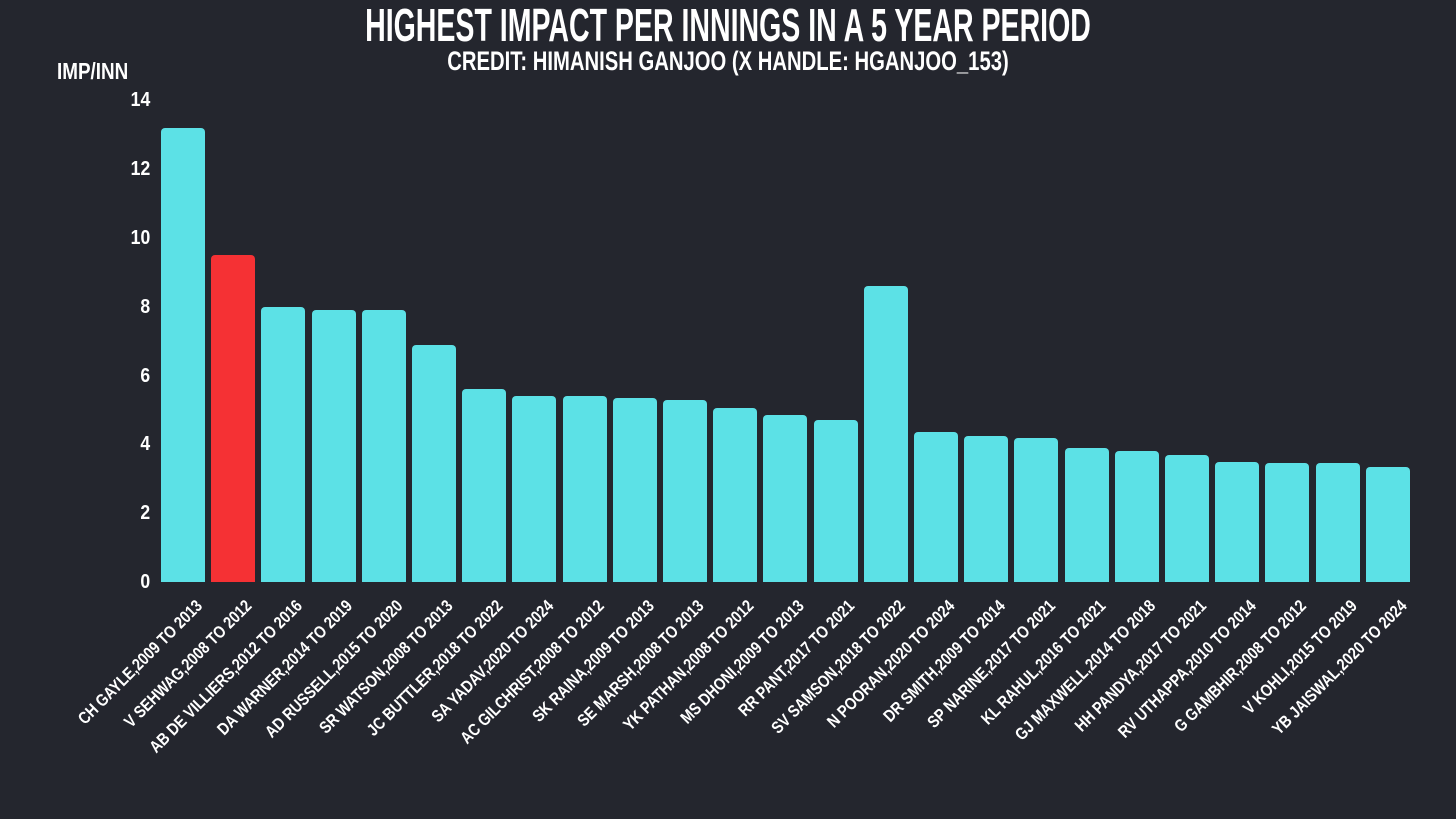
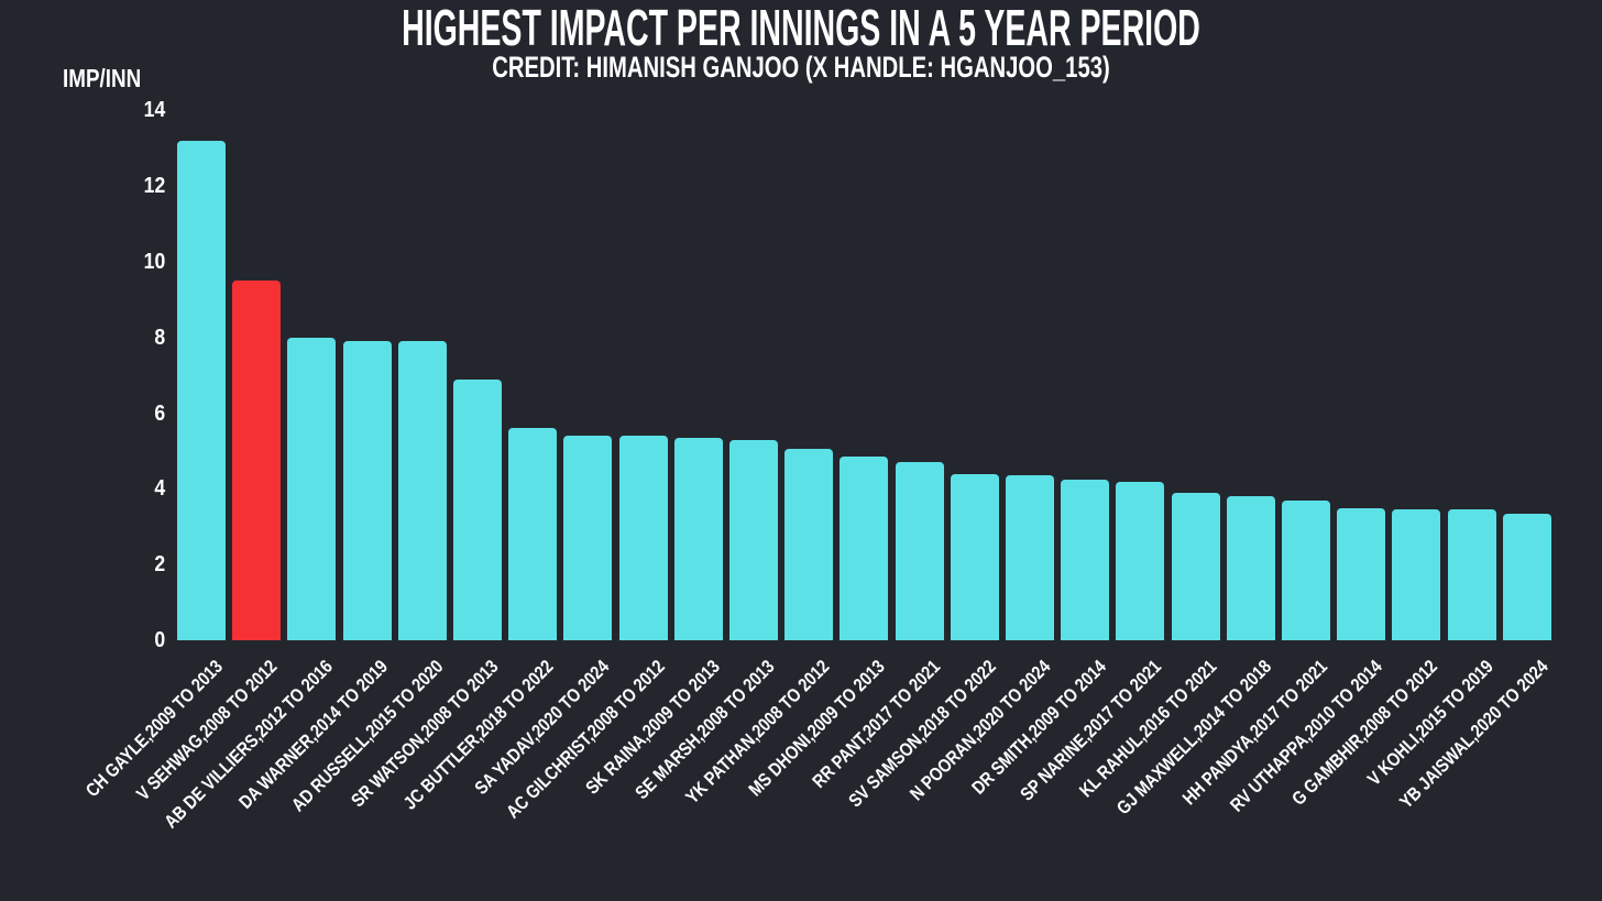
SV SAMSON,2018 TO 2022: 8.6 -> 4.4
